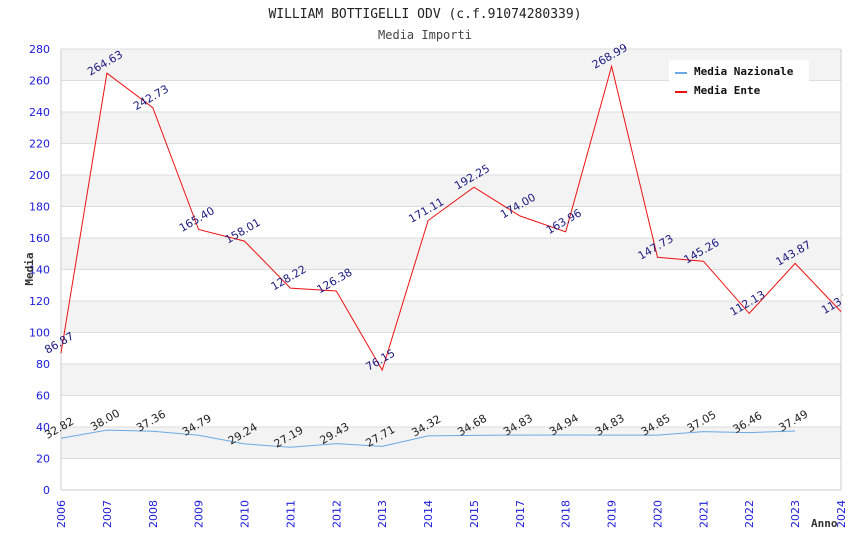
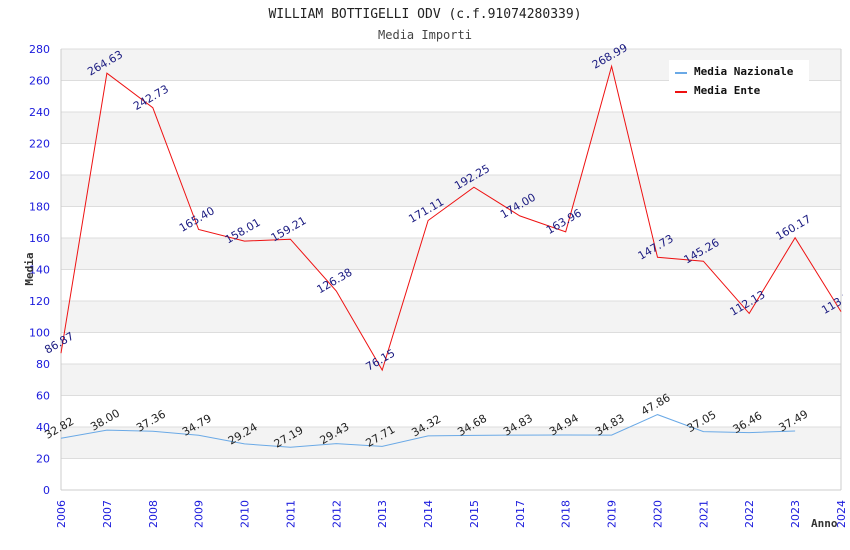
Media Ente/2011: 128.22 -> 159.21
Media Nazionale/2020: 34.85 -> 47.86
Media Ente/2023: 143.87 -> 160.17
